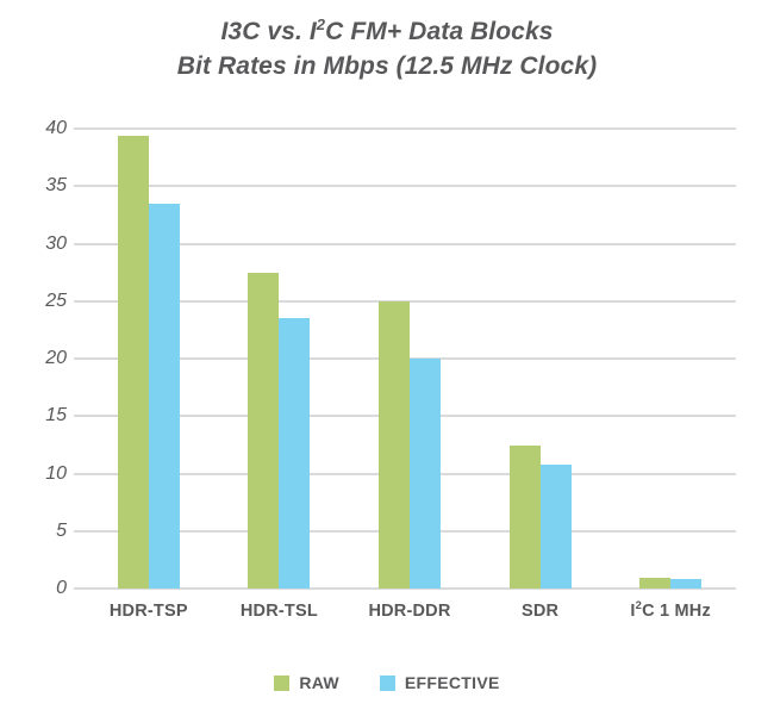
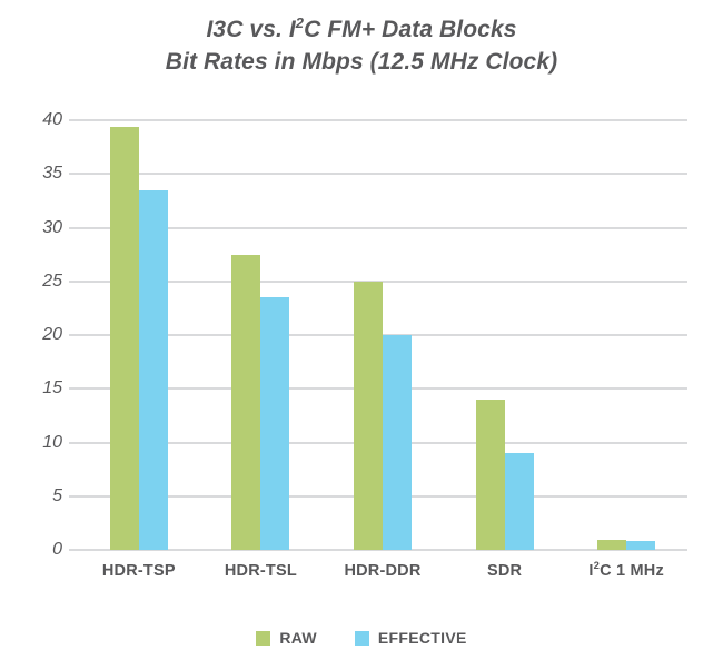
RAW/SDR: 12 -> 14
EFFECTIVE/SDR: 11 -> 9
